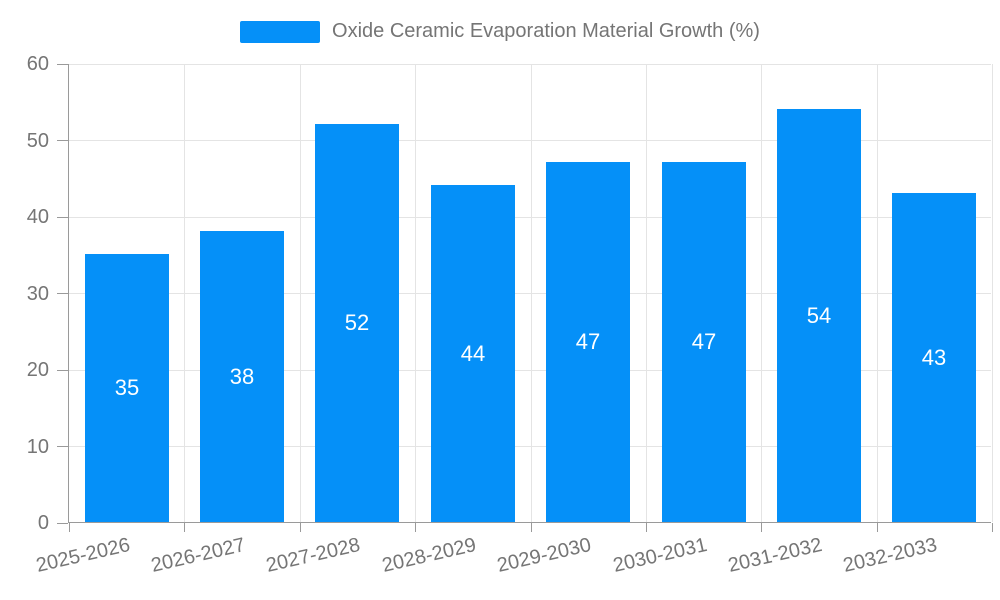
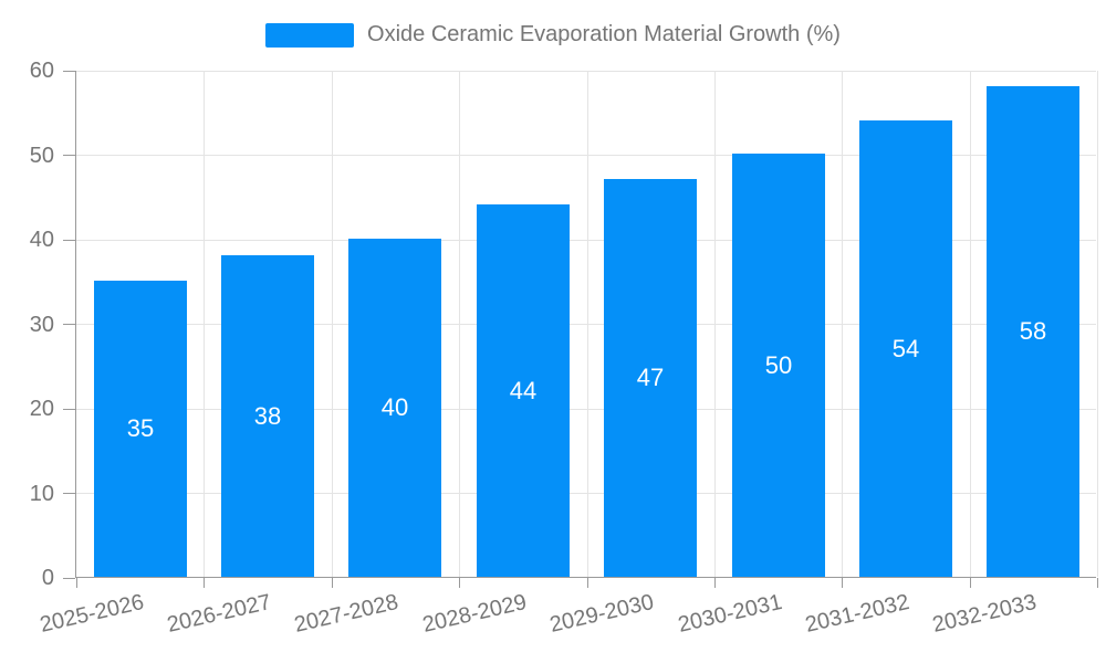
2027-2028: 52 -> 40
2030-2031: 47 -> 50
2032-2033: 43 -> 58
